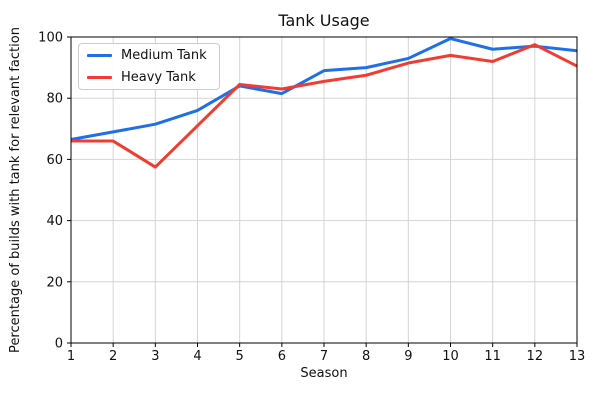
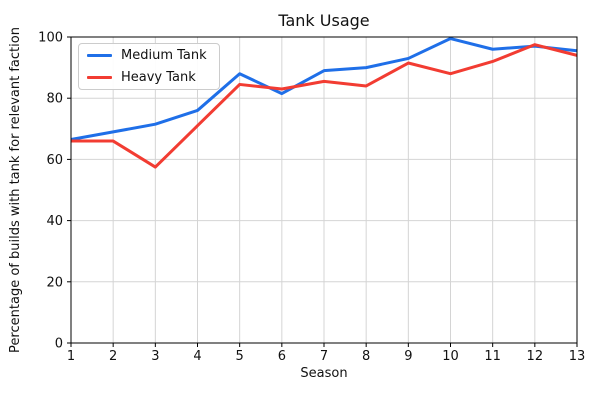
Medium Tank/5: 84 -> 88
Heavy Tank/8: 88 -> 84
Heavy Tank/10: 94 -> 88
Heavy Tank/13: 90 -> 94
